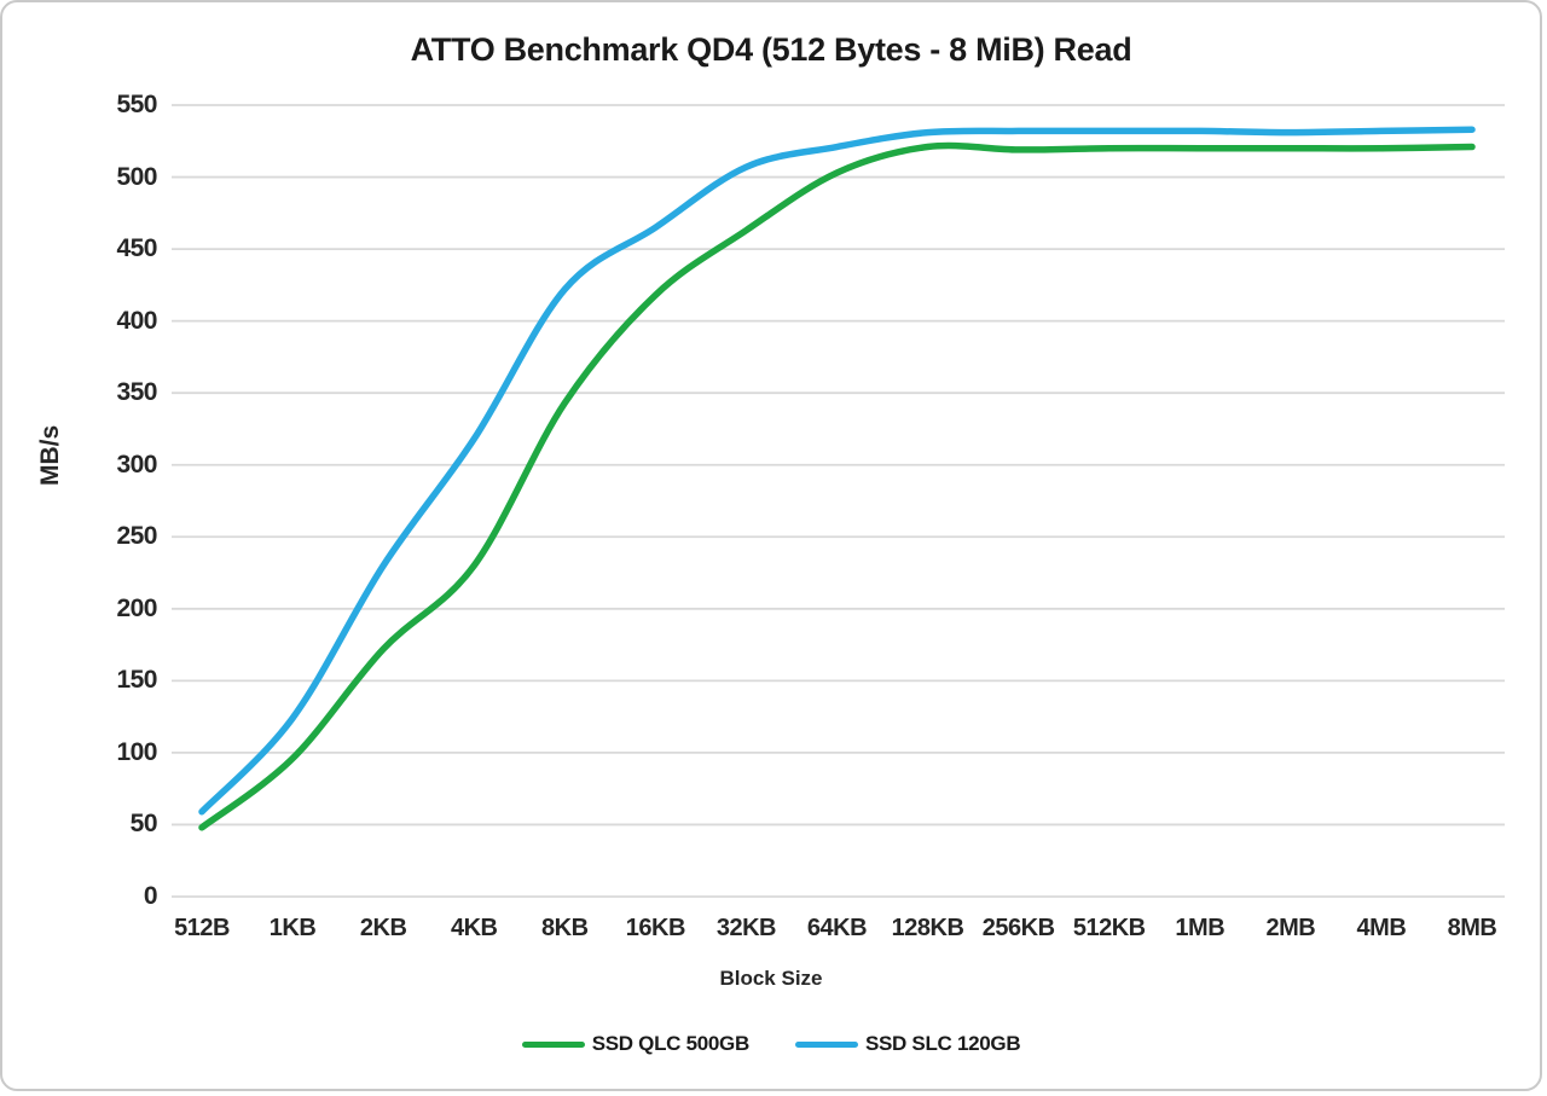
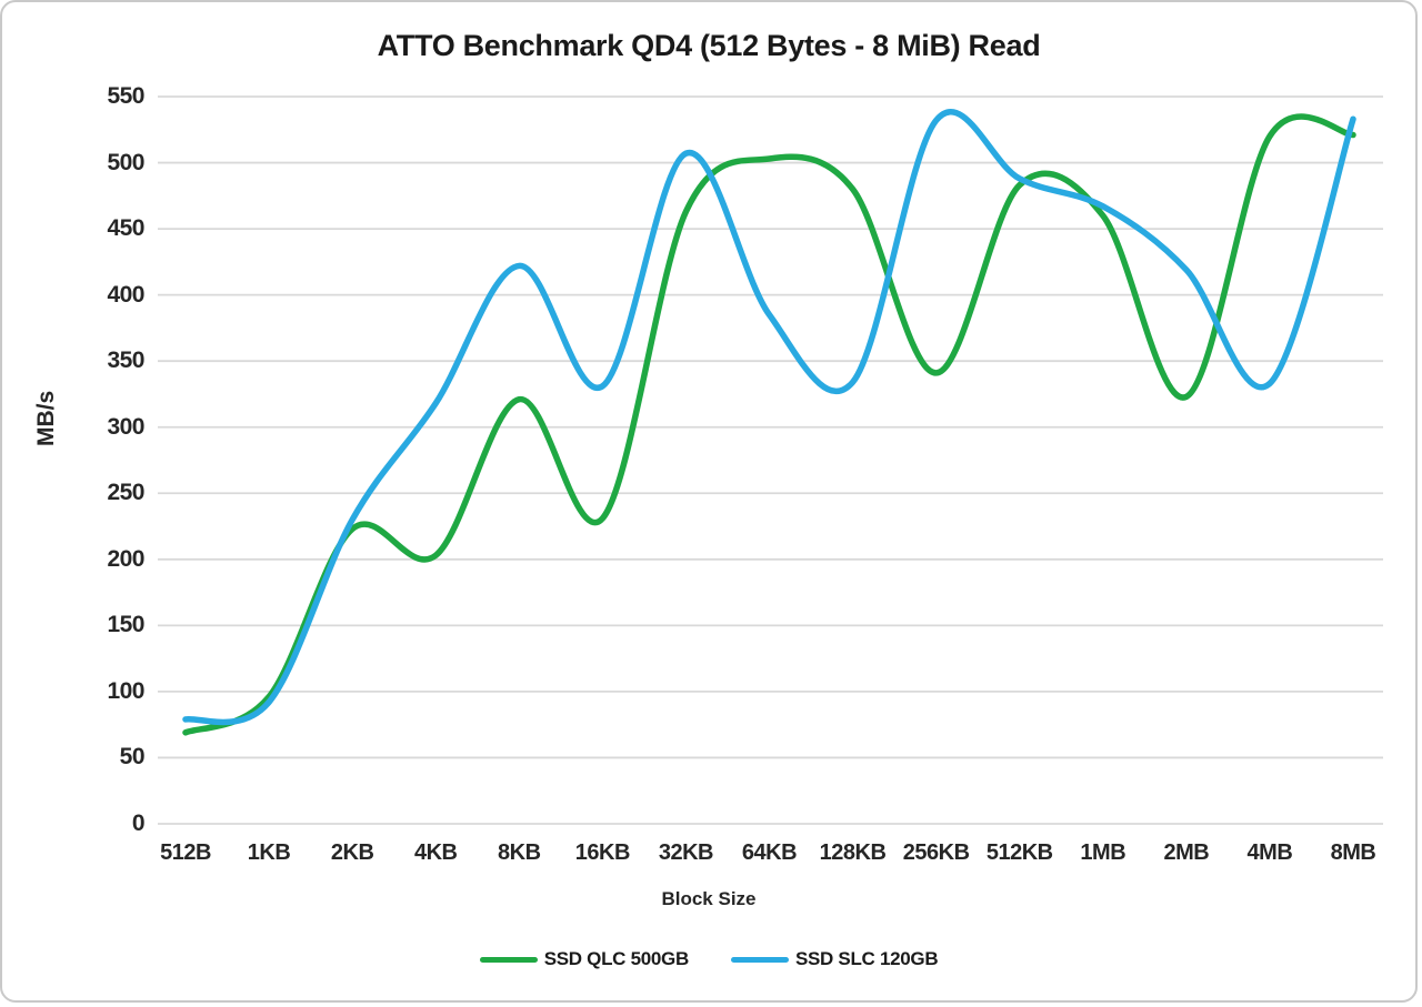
SSD QLC 500GB/512B: 48 -> 69
SSD SLC 120GB/512B: 59 -> 79
SSD SLC 120GB/1KB: 124 -> 92
SSD QLC 500GB/2KB: 172 -> 223
SSD QLC 500GB/4KB: 230 -> 203
SSD QLC 500GB/8KB: 343 -> 321
SSD QLC 500GB/16KB: 418 -> 231
SSD SLC 120GB/16KB: 465 -> 331
SSD SLC 120GB/64KB: 521 -> 385
SSD QLC 500GB/128KB: 521 -> 480
SSD SLC 120GB/128KB: 531 -> 334
SSD QLC 500GB/256KB: 519 -> 341
SSD QLC 500GB/512KB: 520 -> 483
SSD SLC 120GB/512KB: 532 -> 488
SSD QLC 500GB/1MB: 520 -> 460
SSD SLC 120GB/1MB: 532 -> 467
SSD QLC 500GB/2MB: 520 -> 323
SSD SLC 120GB/2MB: 531 -> 419
SSD SLC 120GB/4MB: 532 -> 333
